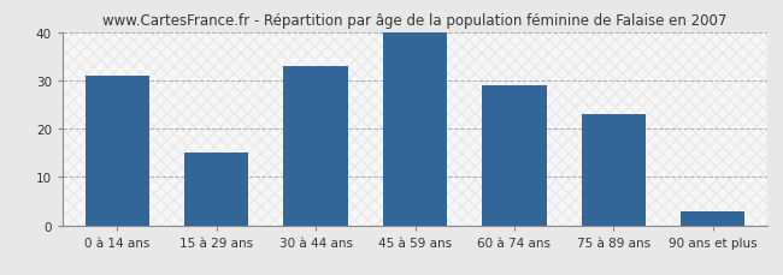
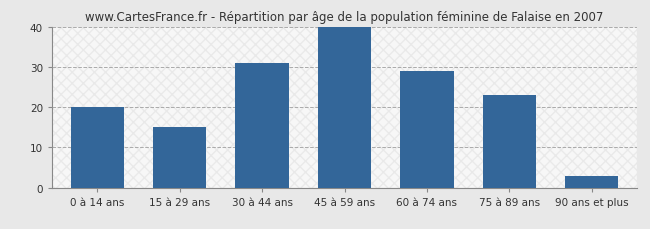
0 à 14 ans: 31 -> 20
30 à 44 ans: 33 -> 31
